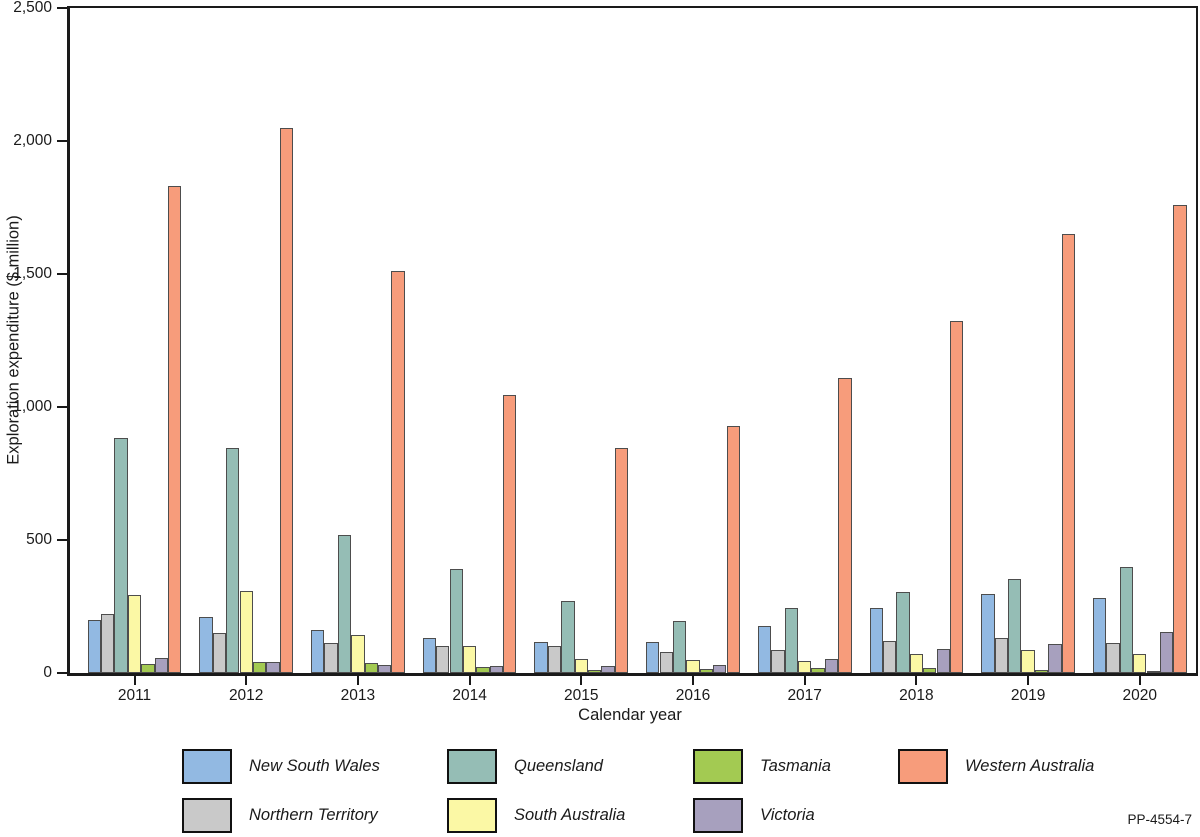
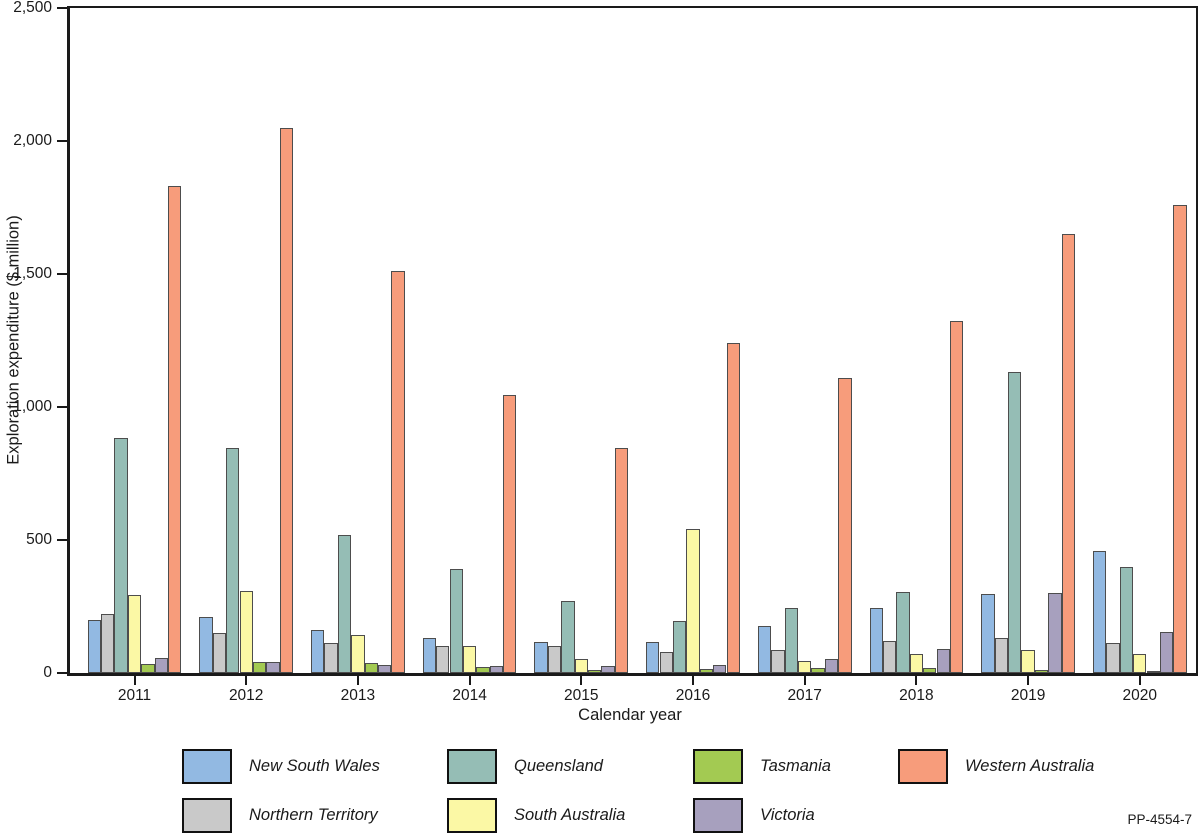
South Australia/2016: 50 -> 540
Western Australia/2016: 930 -> 1240
Queensland/2019: 350 -> 1130
Victoria/2019: 110 -> 300
New South Wales/2020: 280 -> 460
